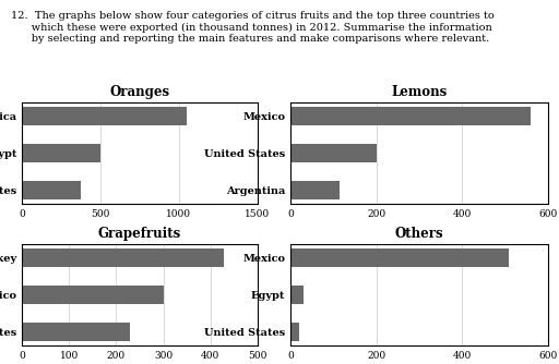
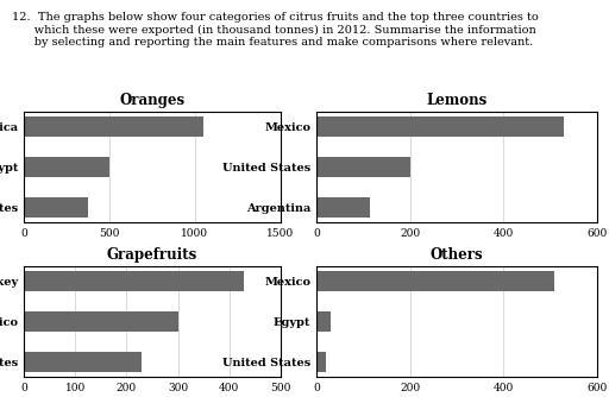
Lemons/Mexico: 560 -> 530
